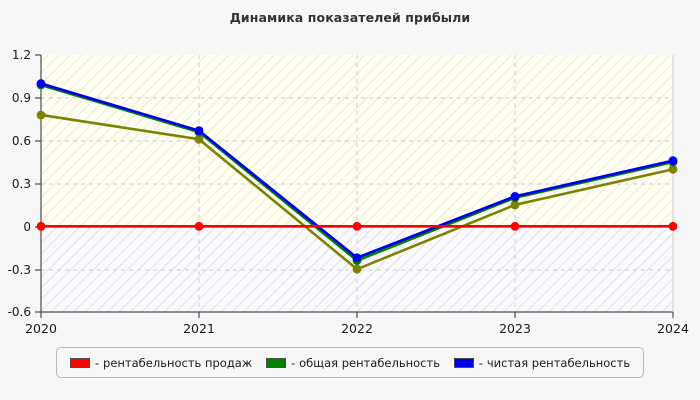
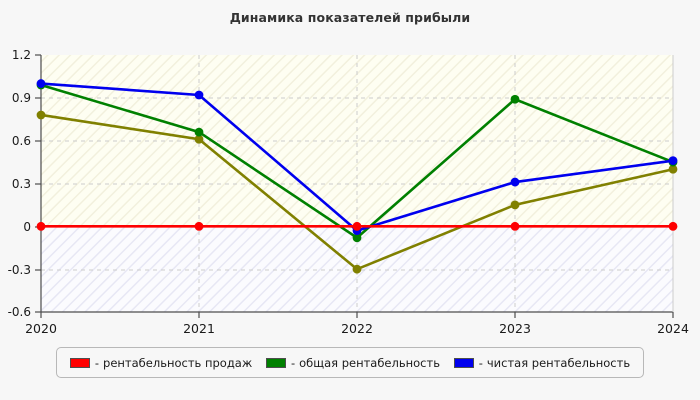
чистая рентабельность/2021: 0.67 -> 0.92
общая рентабельность/2022: -0.24 -> -0.08
чистая рентабельность/2022: -0.22 -> -0.03
общая рентабельность/2023: 0.20 -> 0.89
чистая рентабельность/2023: 0.21 -> 0.31
